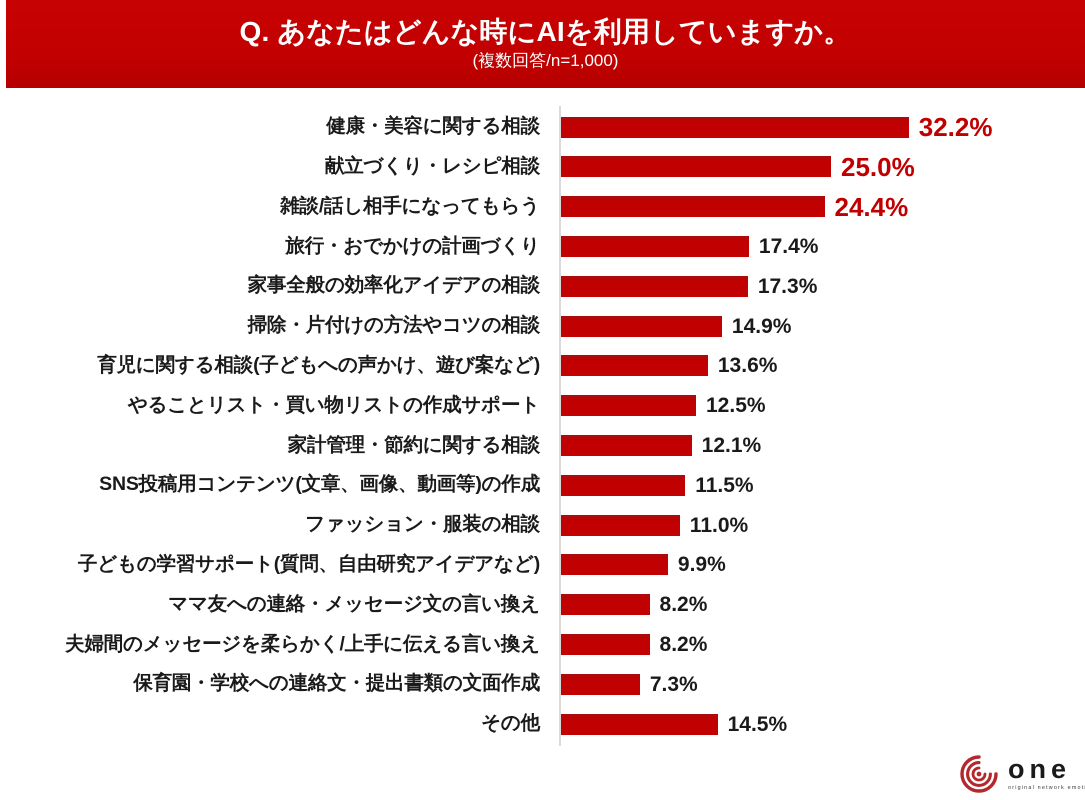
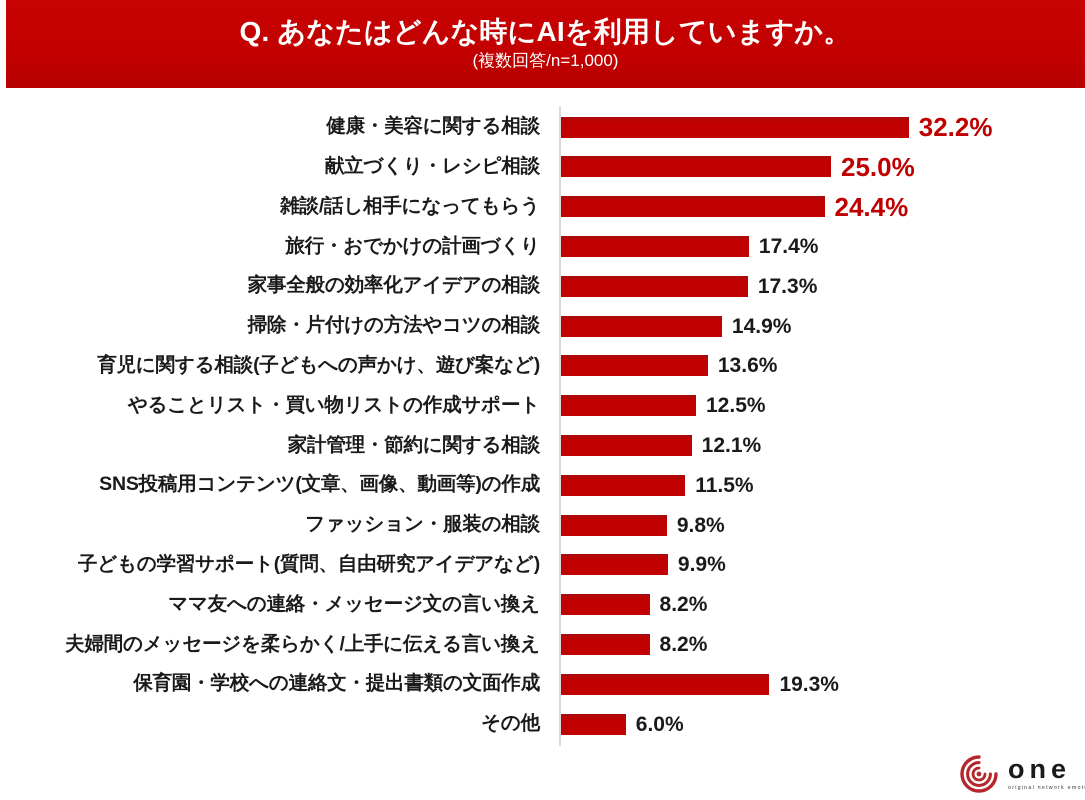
ファッション・服装の相談: 11.0% -> 9.8%
保育園・学校への連絡文・提出書類の文面作成: 7.3% -> 19.3%
その他: 14.5% -> 6.0%
